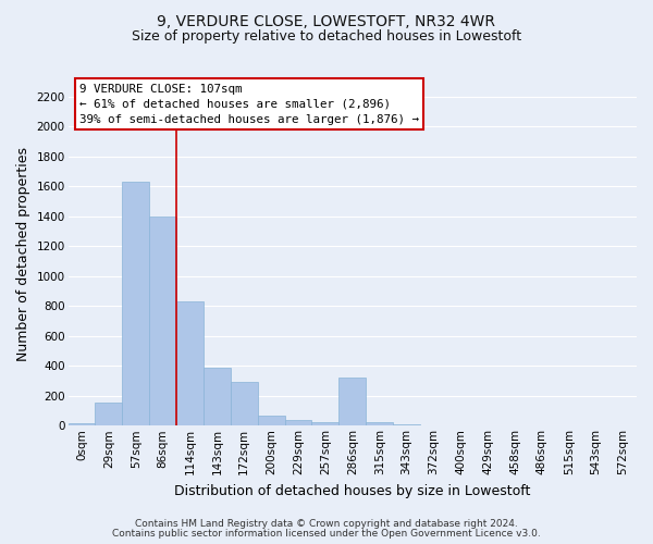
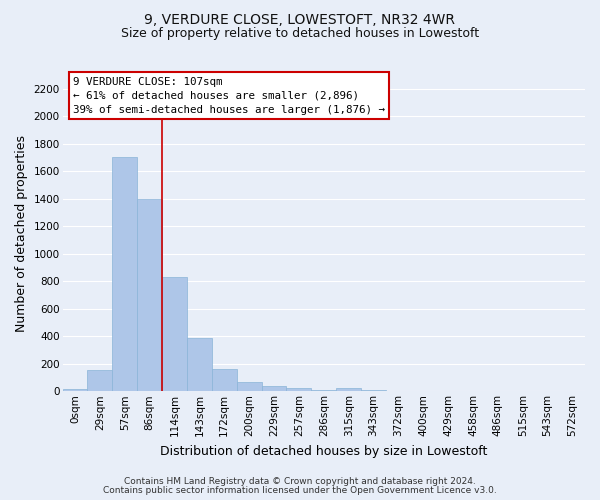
57sqm: 1630 -> 1700
172sqm: 290 -> 160
286sqm: 320 -> 10
